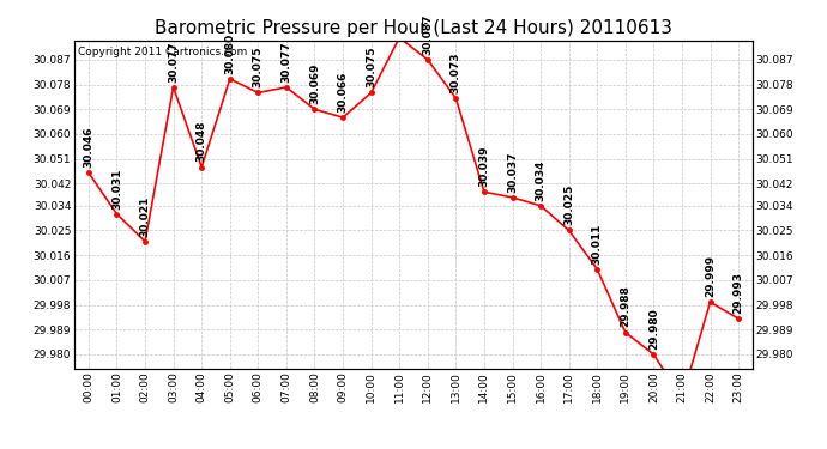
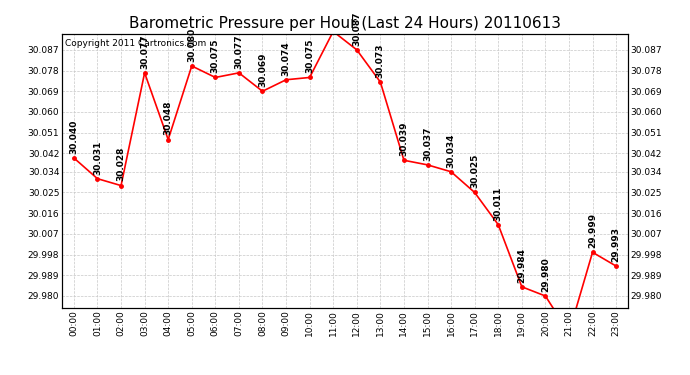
00:00: 30.046 -> 30.040
02:00: 30.021 -> 30.028
09:00: 30.066 -> 30.074
19:00: 29.988 -> 29.984
